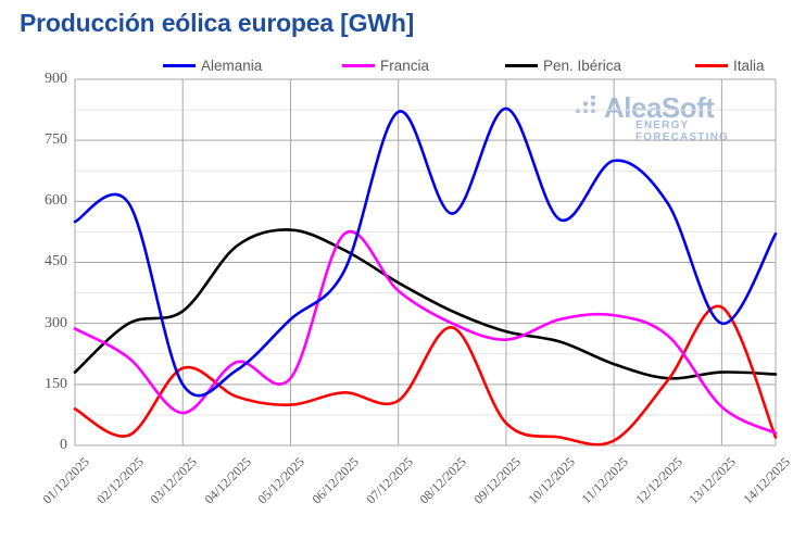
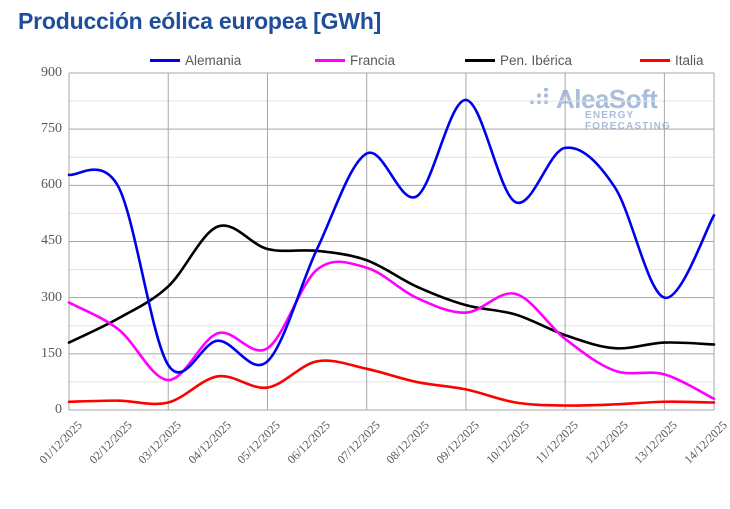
Alemania/01/12/2025: 550 -> 630
Italia/01/12/2025: 90 -> 20
Pen. Ibérica/02/12/2025: 300 -> 240
Alemania/03/12/2025: 150 -> 120
Italia/03/12/2025: 190 -> 20
Italia/04/12/2025: 120 -> 90
Alemania/05/12/2025: 310 -> 130
Pen. Ibérica/05/12/2025: 530 -> 430
Italia/05/12/2025: 100 -> 60
Francia/06/12/2025: 520 -> 380
Pen. Ibérica/06/12/2025: 480 -> 420
Alemania/07/12/2025: 820 -> 680
Italia/08/12/2025: 290 -> 80
Francia/11/12/2025: 320 -> 190
Francia/12/12/2025: 270 -> 100
Italia/12/12/2025: 160 -> 20
Italia/13/12/2025: 340 -> 20
